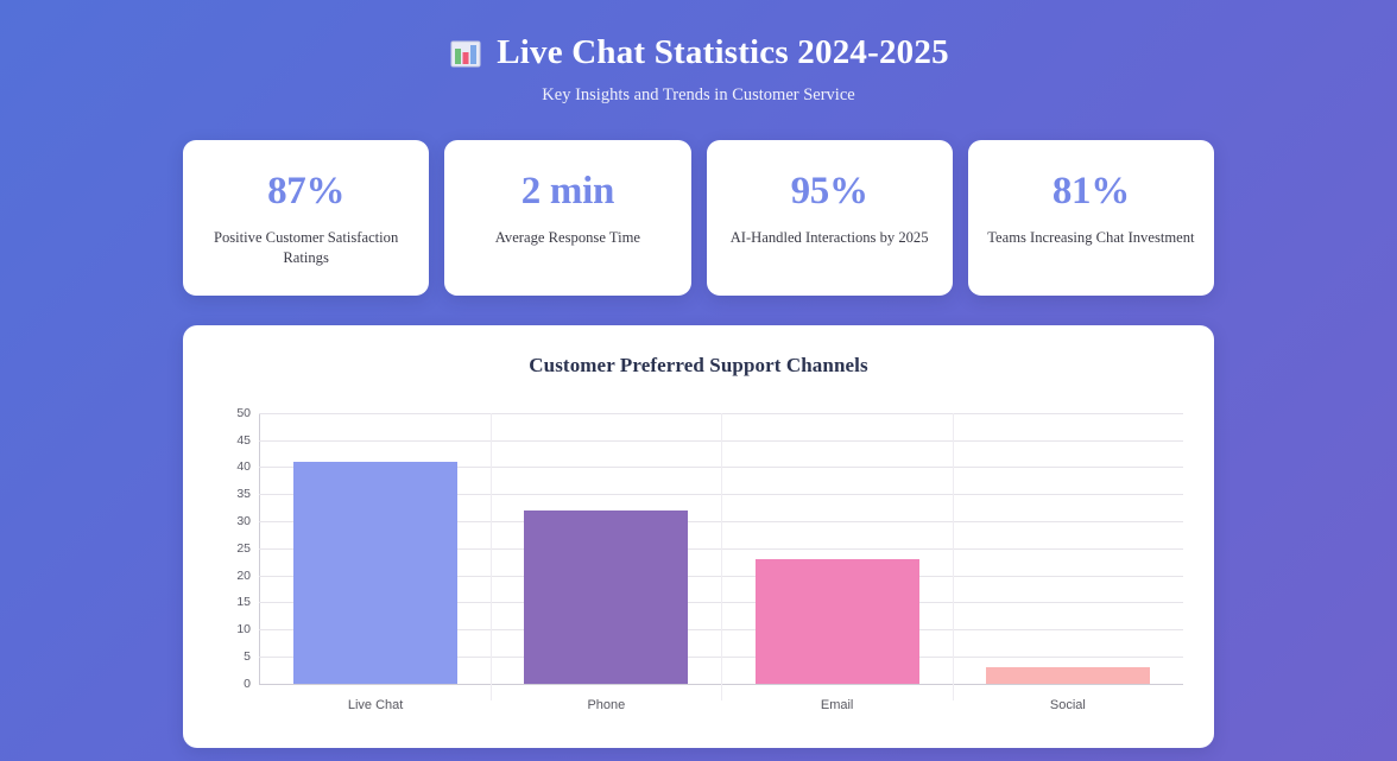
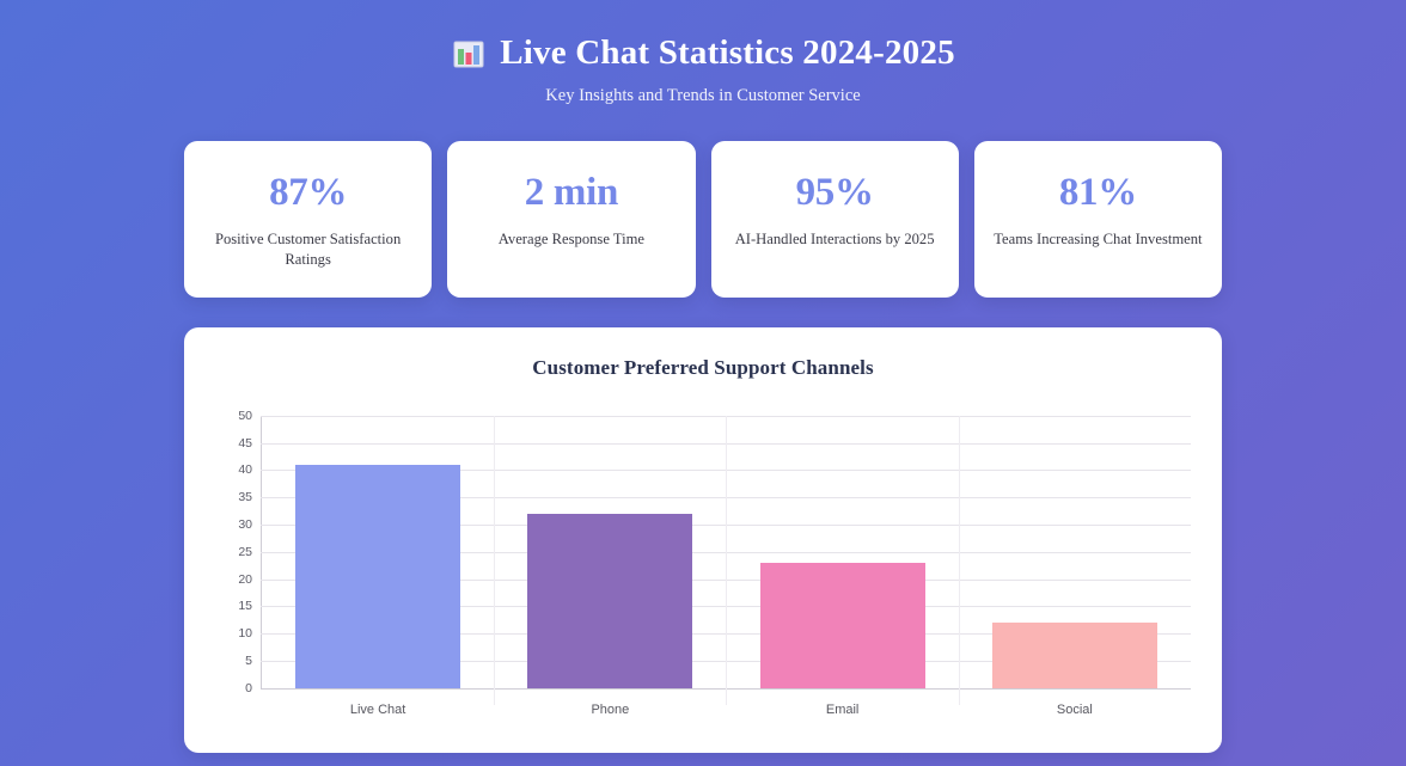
Social: 3 -> 12
